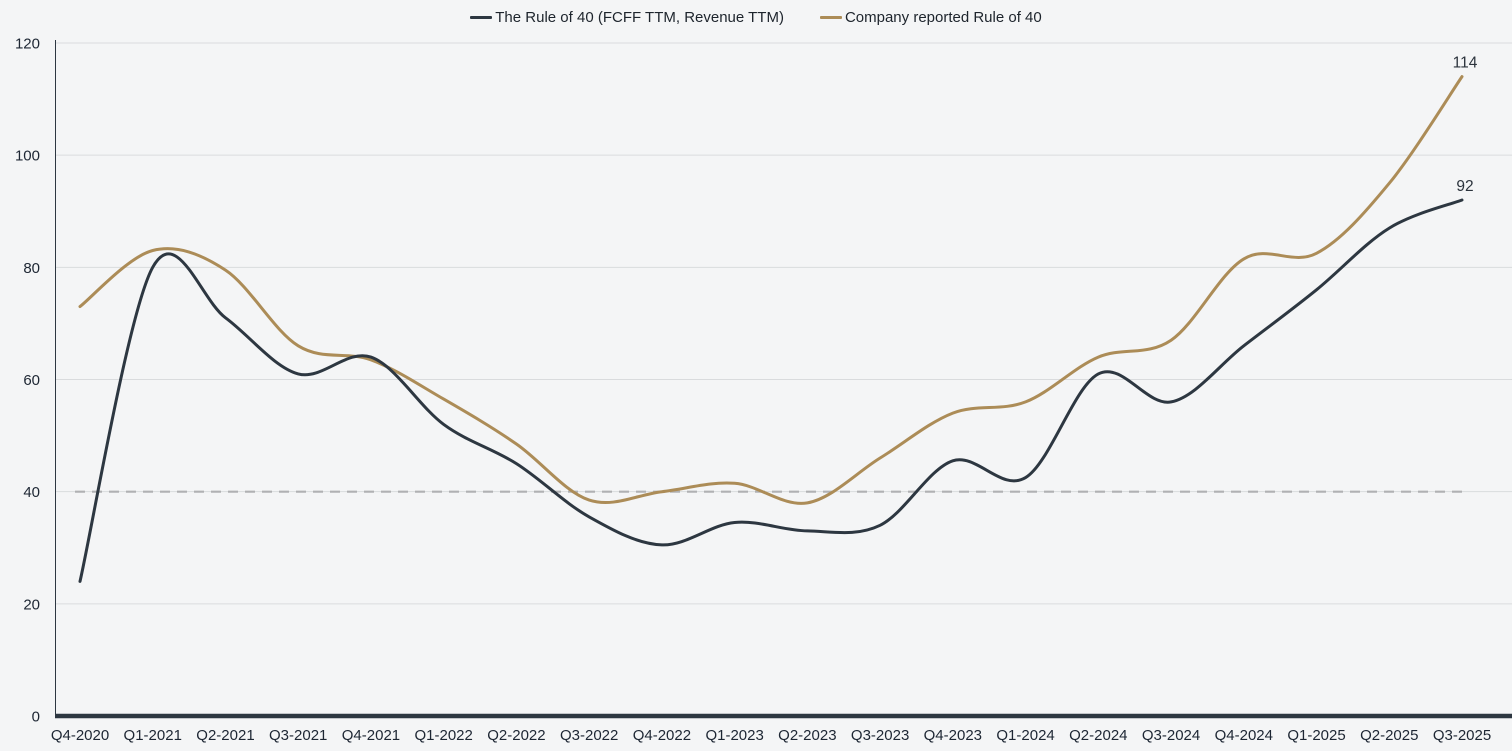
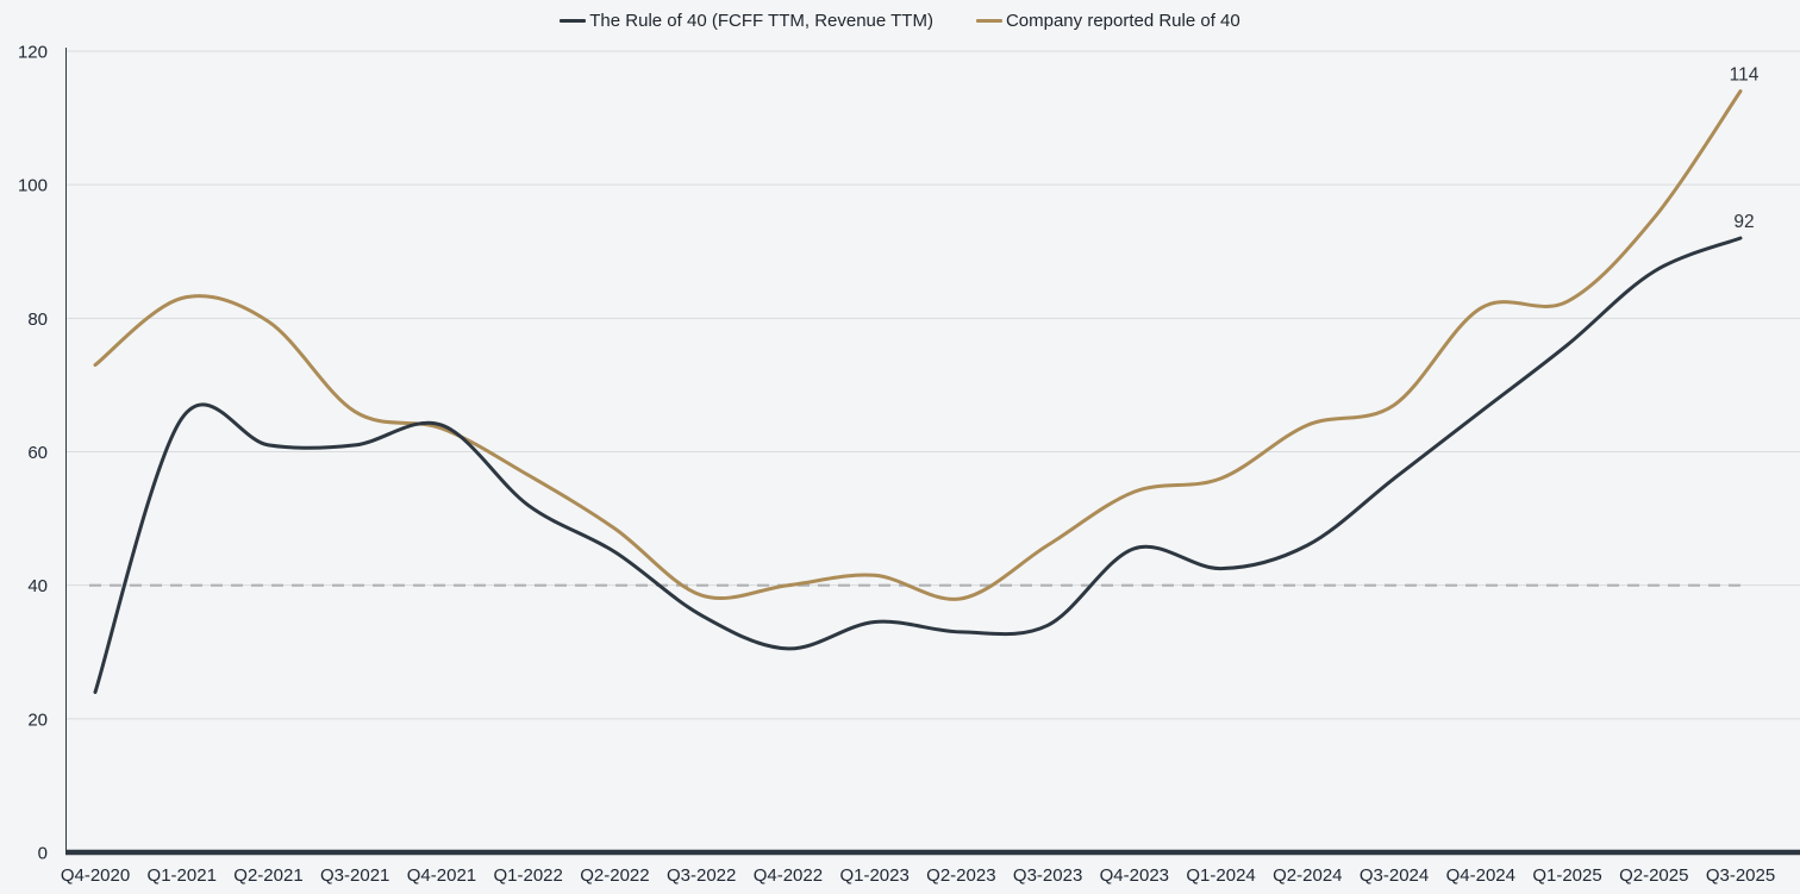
The Rule of 40 (FCFF TTM, Revenue TTM)/Q1-2021: 80 -> 65
The Rule of 40 (FCFF TTM, Revenue TTM)/Q2-2021: 71 -> 61
The Rule of 40 (FCFF TTM, Revenue TTM)/Q2-2024: 61 -> 46
